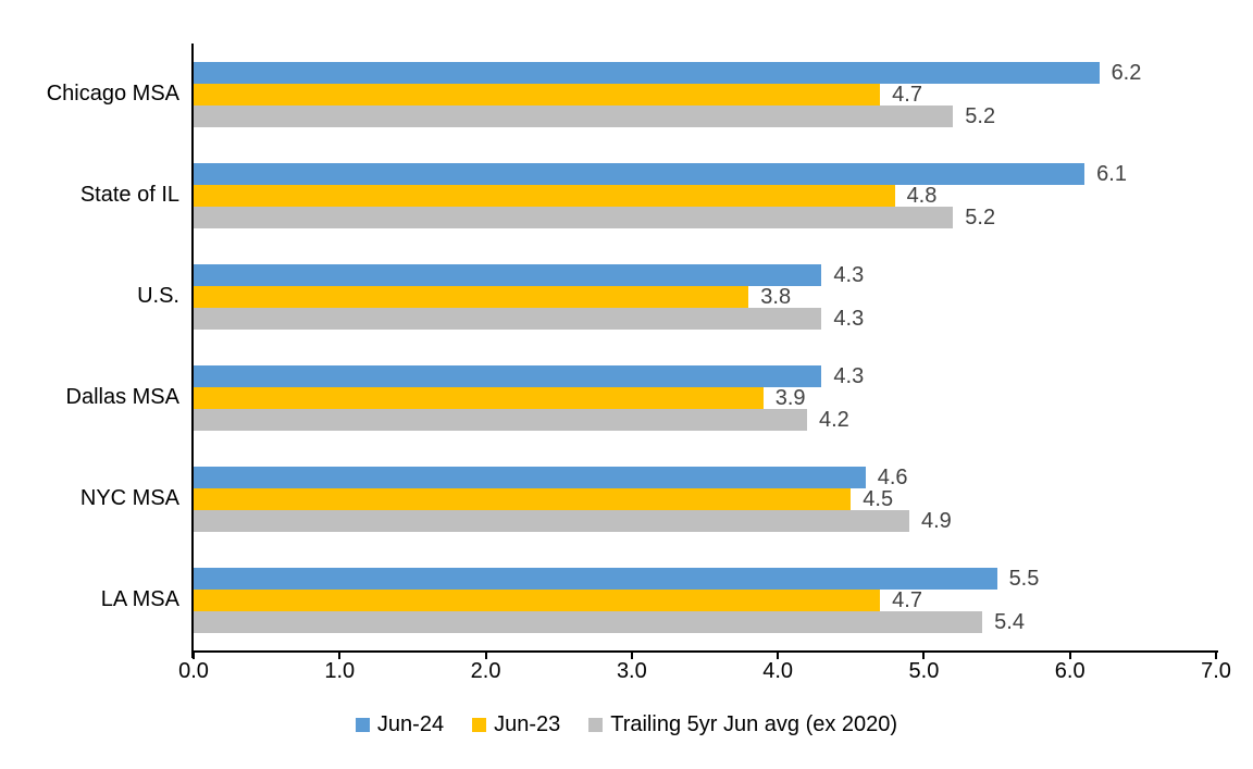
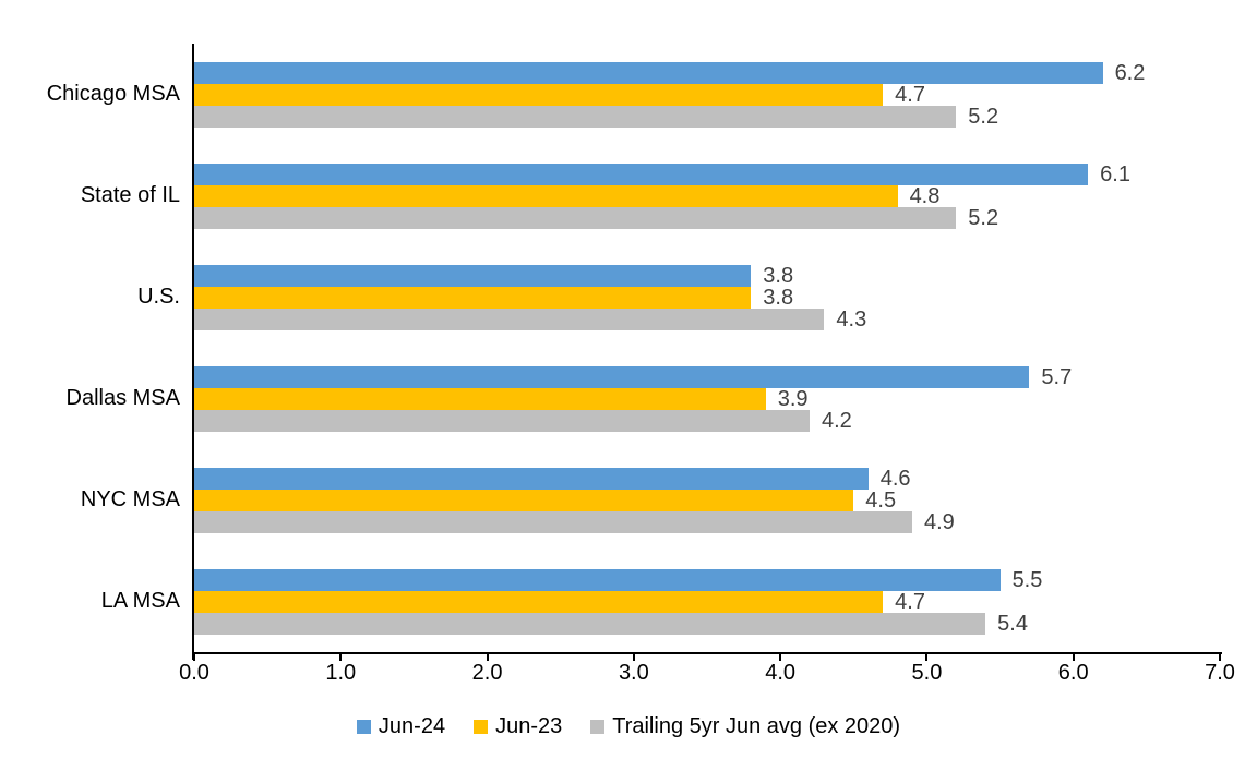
Jun-24/U.S.: 4.3 -> 3.8
Jun-24/Dallas MSA: 4.3 -> 5.7
